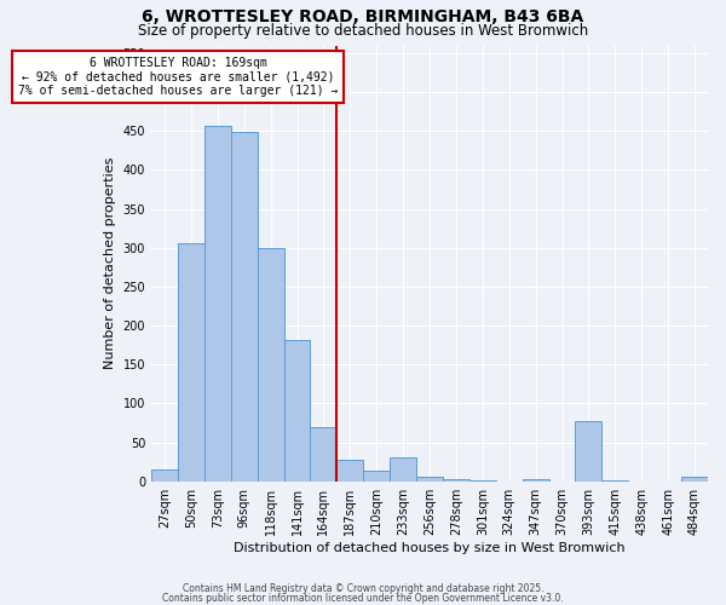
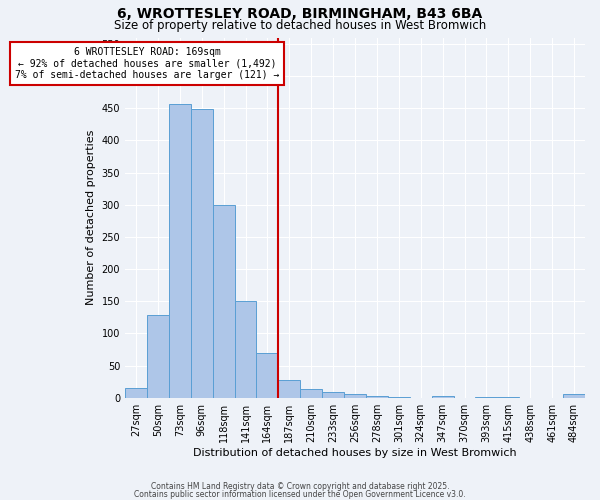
50sqm: 306 -> 128
141sqm: 182 -> 150
233sqm: 30 -> 9
393sqm: 78 -> 1
